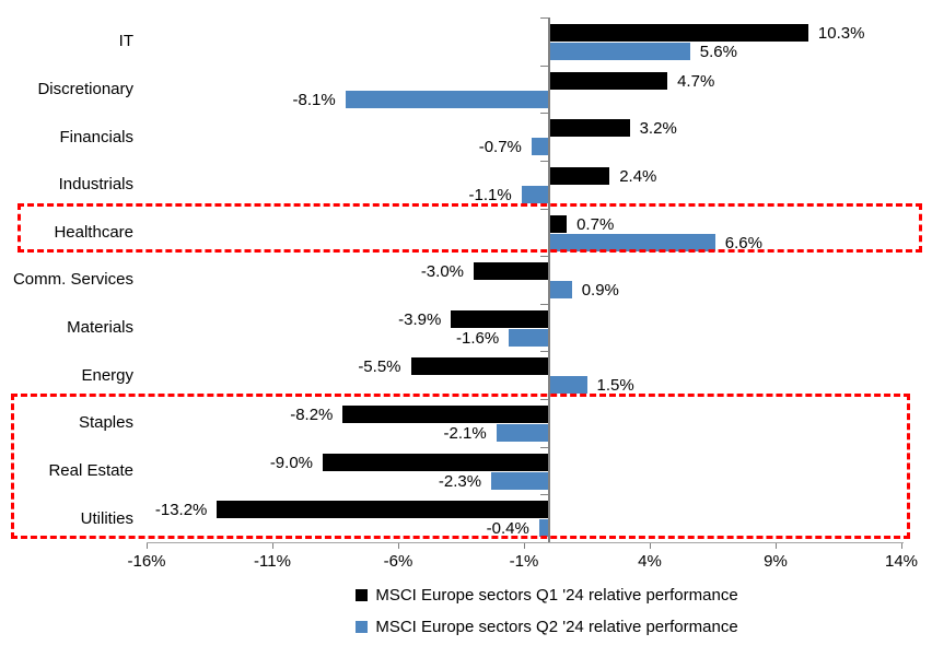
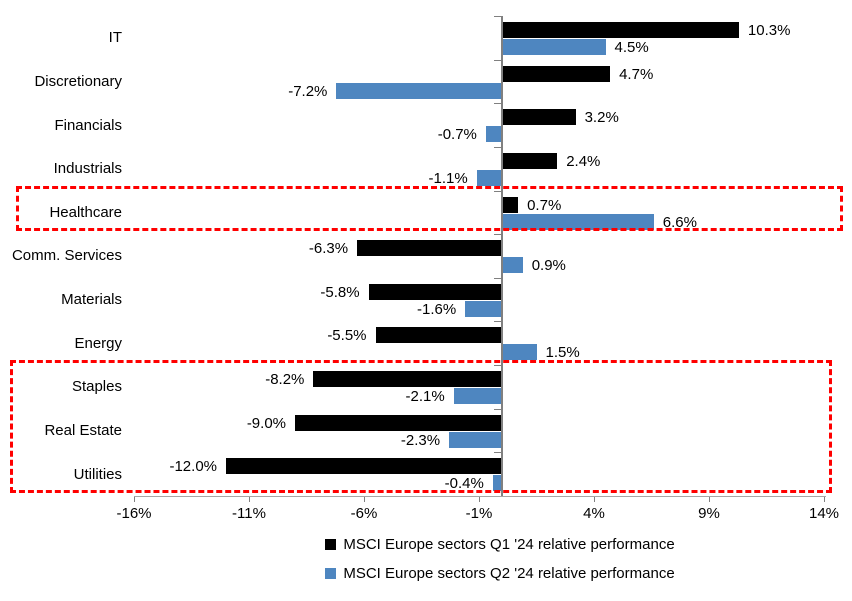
MSCI Europe sectors Q2 '24 relative performance/IT: 5.6% -> 4.5%
MSCI Europe sectors Q2 '24 relative performance/Discretionary: -8.1% -> -7.2%
MSCI Europe sectors Q1 '24 relative performance/Comm. Services: -3.0% -> -6.3%
MSCI Europe sectors Q1 '24 relative performance/Materials: -3.9% -> -5.8%
MSCI Europe sectors Q1 '24 relative performance/Utilities: -13.2% -> -12.0%
